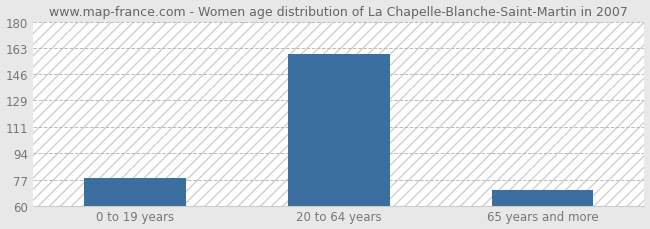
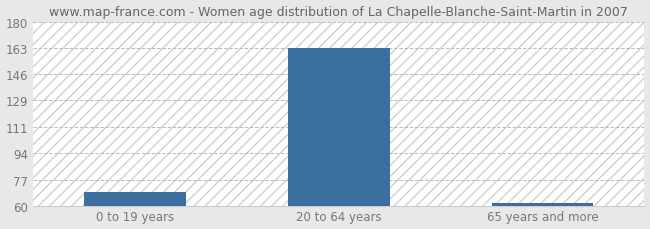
0 to 19 years: 78 -> 69
20 to 64 years: 159 -> 163
65 years and more: 70 -> 62
